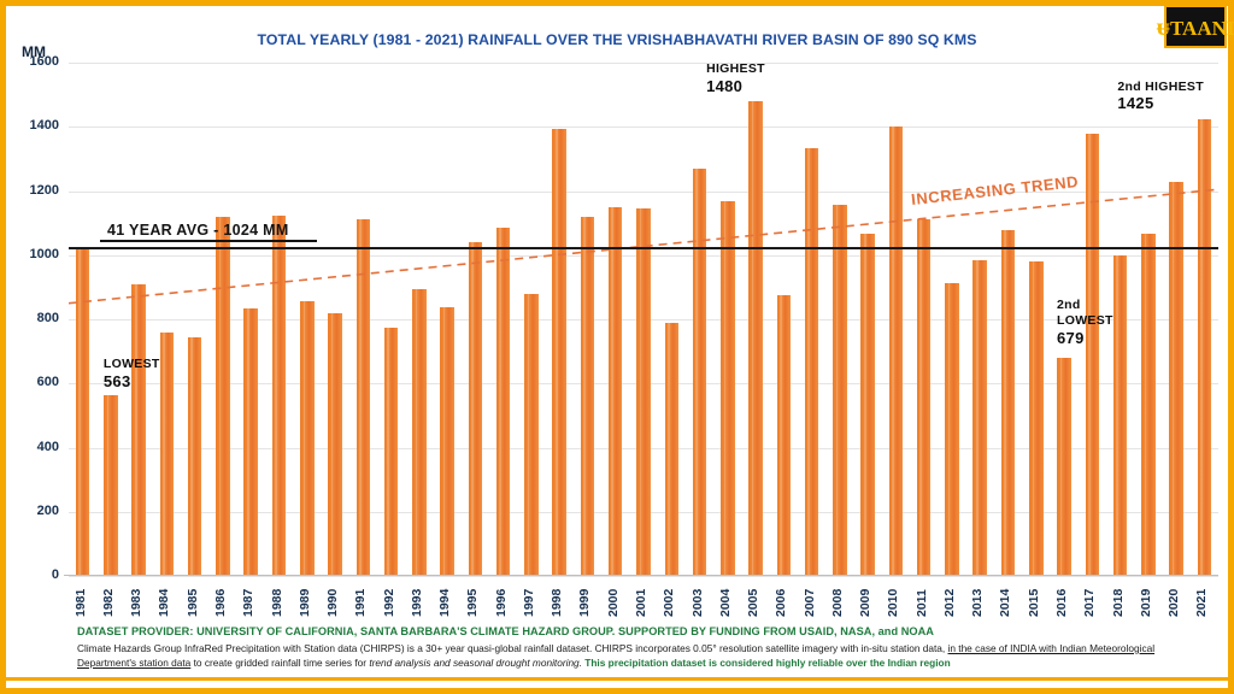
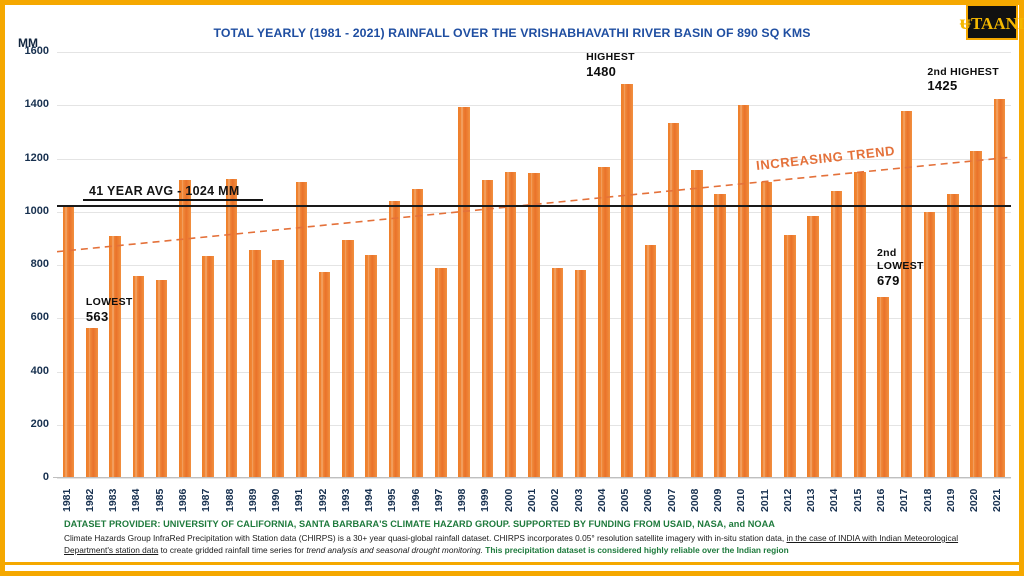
1997: 880 -> 790
2003: 1270 -> 780
2015: 980 -> 1150
